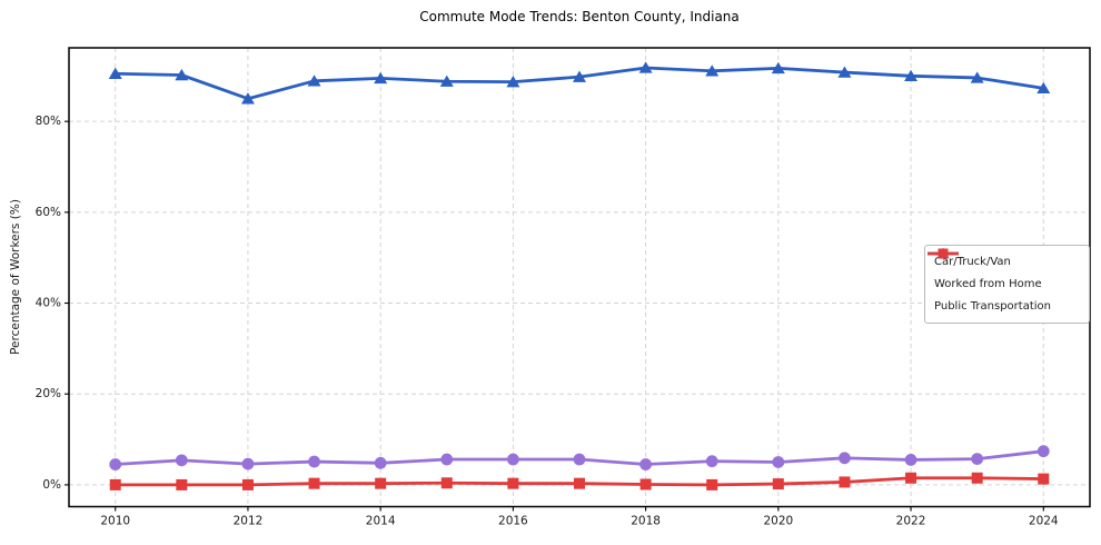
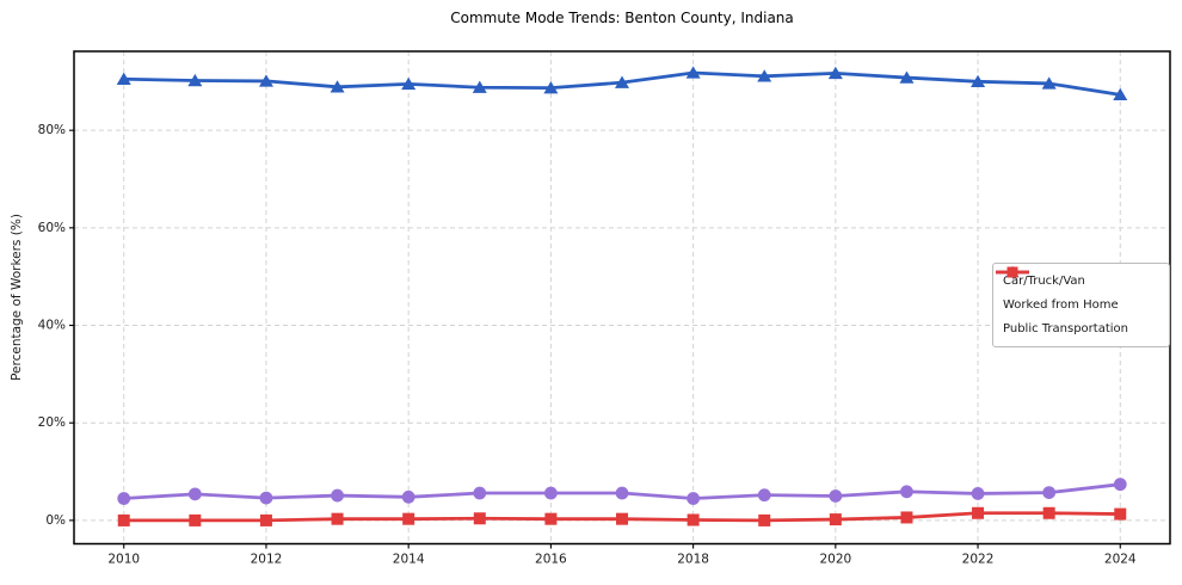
Car/Truck/Van/2012: 85% -> 90%
